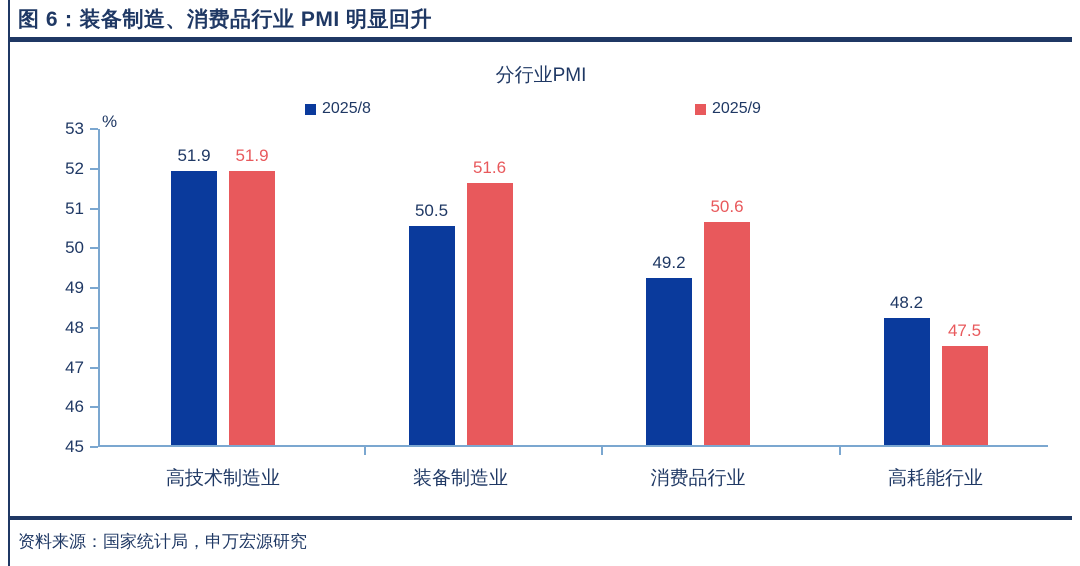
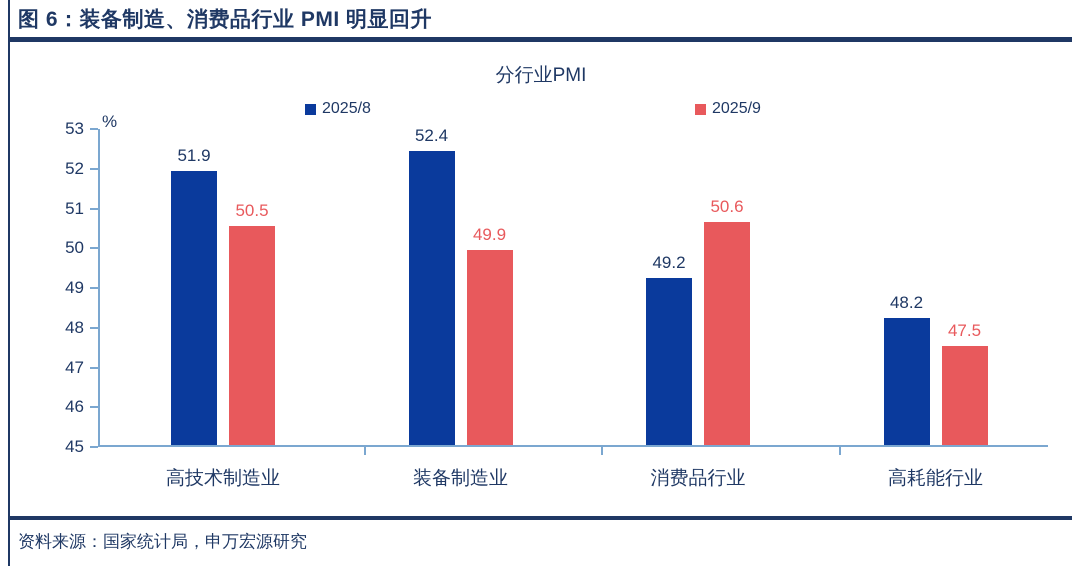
2025/9/高技术制造业: 51.9 -> 50.5
2025/8/装备制造业: 50.5 -> 52.4
2025/9/装备制造业: 51.6 -> 49.9
